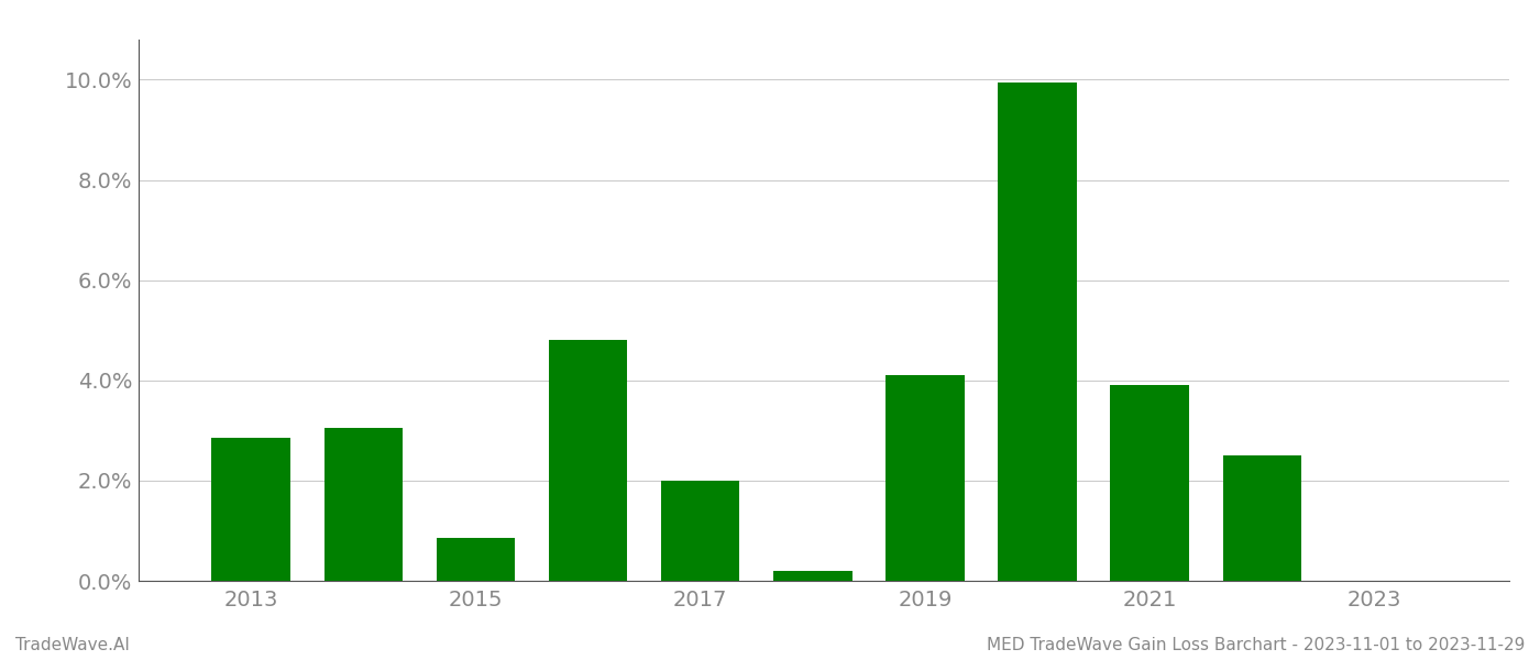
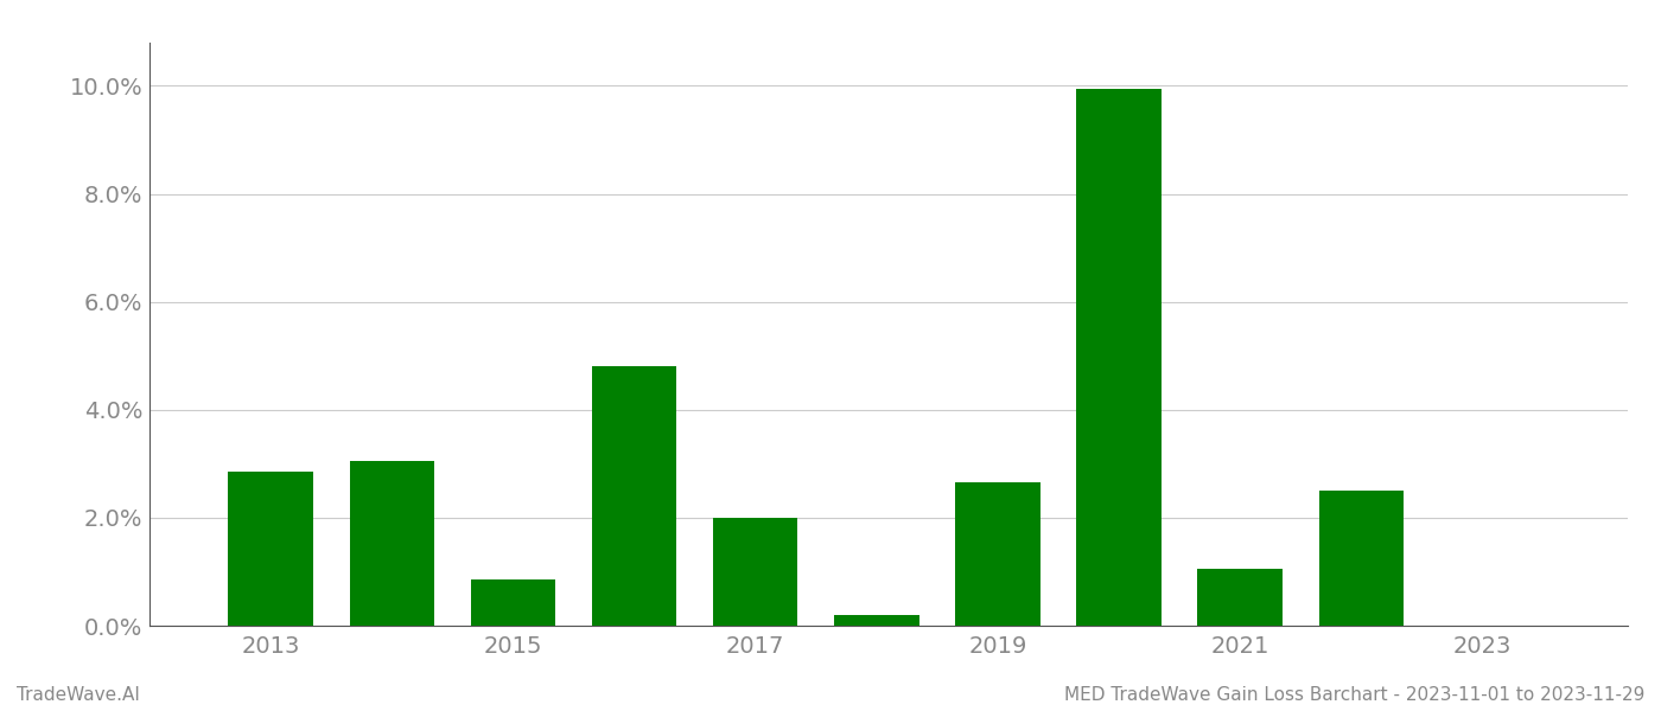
2019: 4.10% -> 2.65%
2021: 3.90% -> 1.05%
